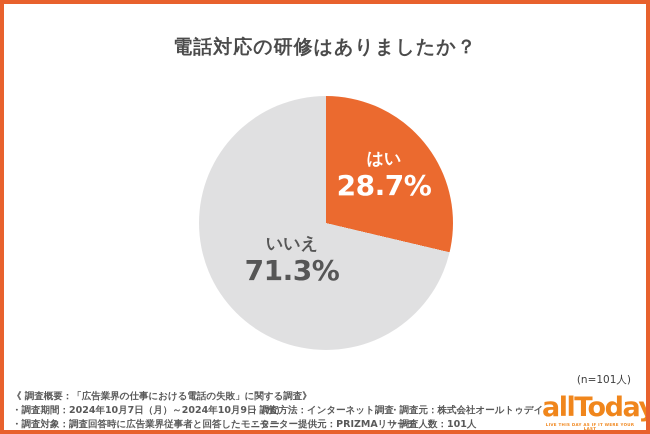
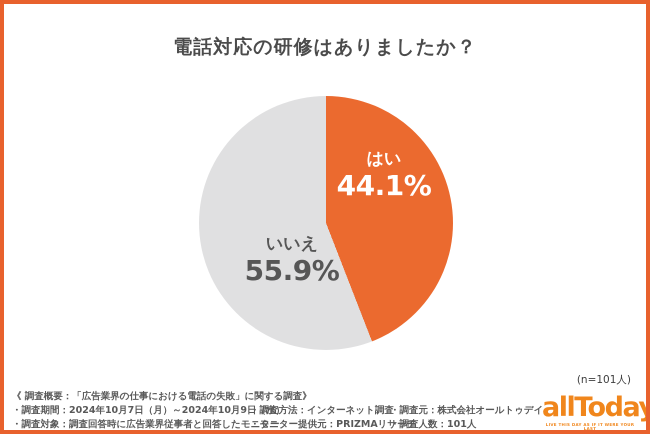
はい: 28.7% -> 44.1%
いいえ: 71.3% -> 55.9%
